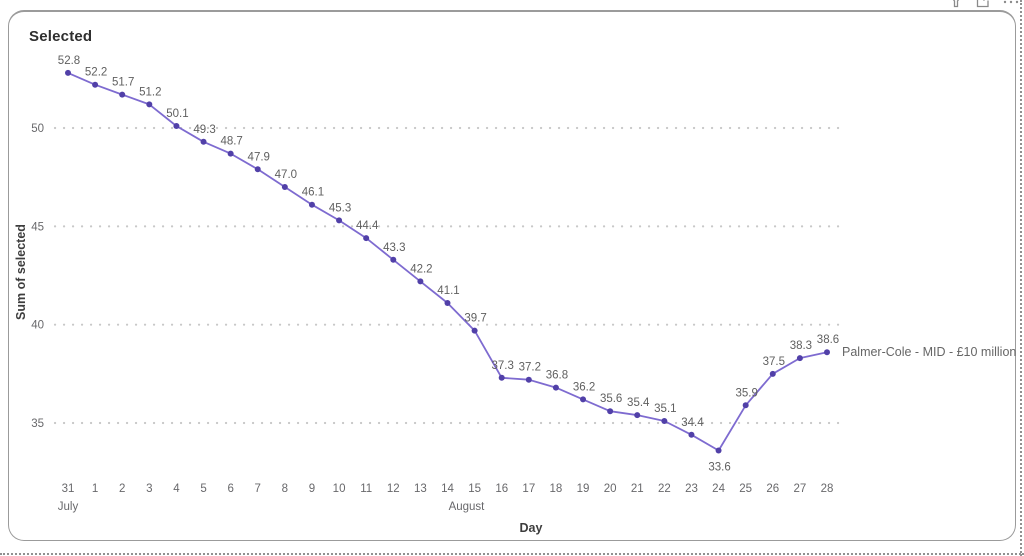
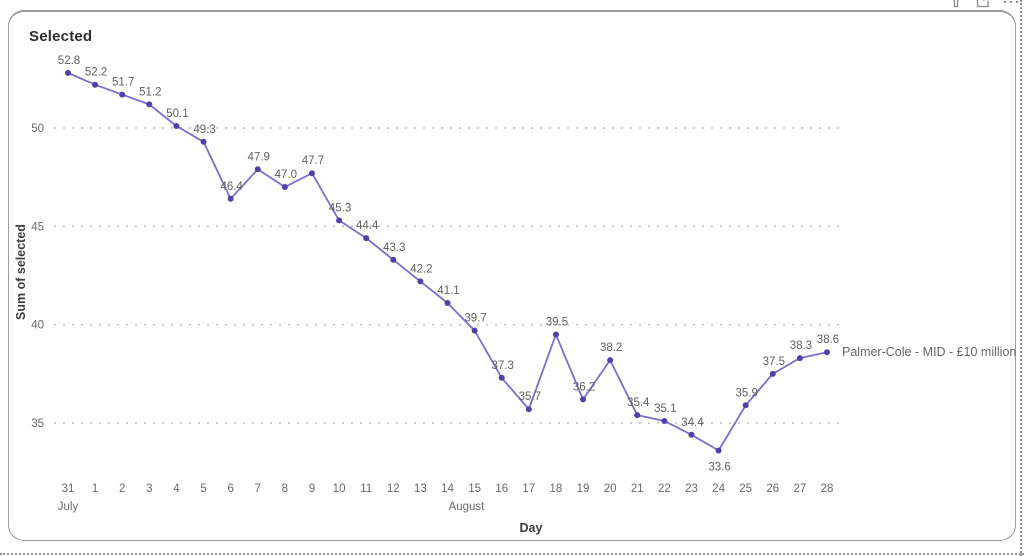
6: 48.7 -> 46.4
9: 46.1 -> 47.7
17: 37.2 -> 35.7
18: 36.8 -> 39.5
20: 35.6 -> 38.2
